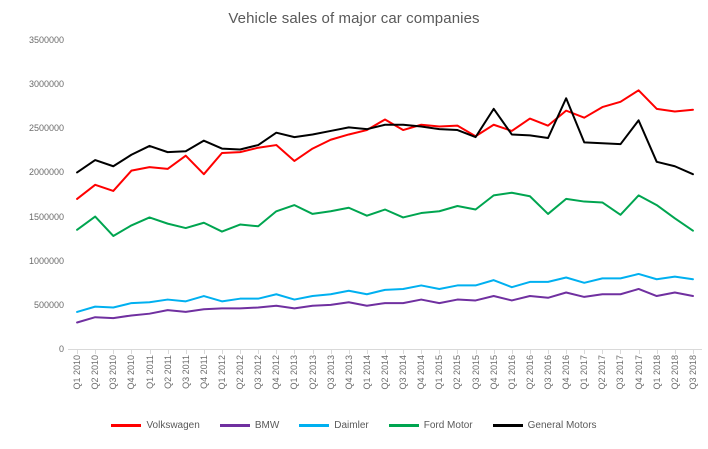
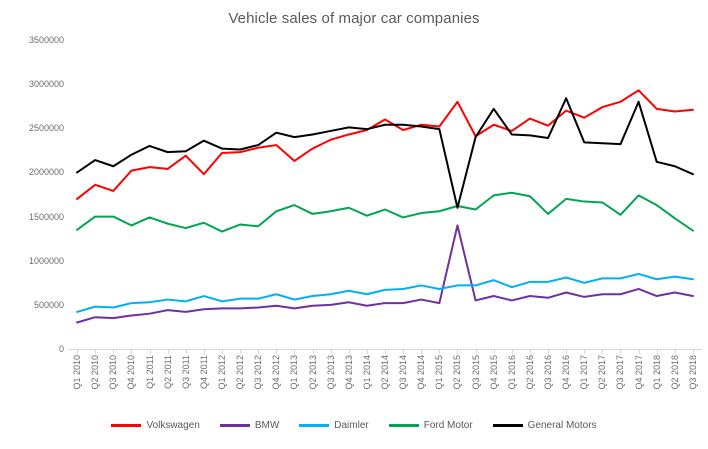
Ford Motor/Q3 2010: 1300000 -> 1500000
Volkswagen/Q2 2015: 2500000 -> 2800000
BMW/Q2 2015: 600000 -> 1400000
General Motors/Q2 2015: 2500000 -> 1600000
General Motors/Q4 2017: 2600000 -> 2800000
